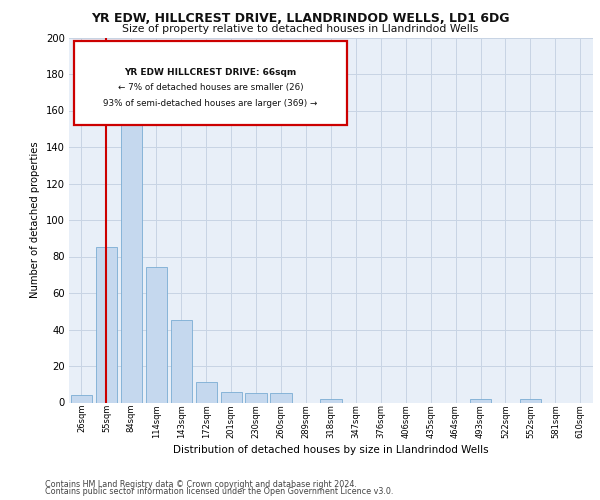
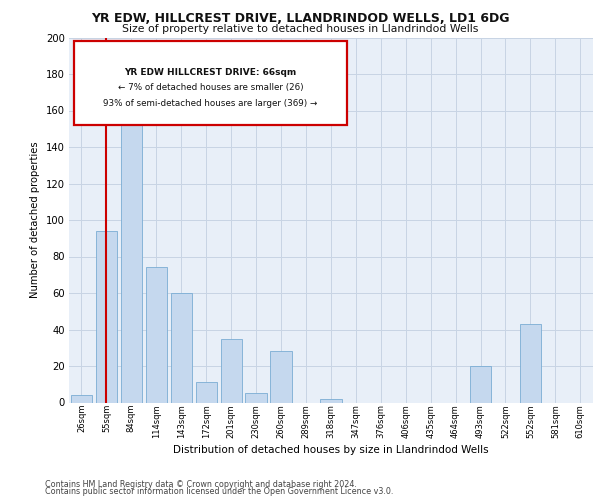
55sqm: 85 -> 94
143sqm: 45 -> 60
201sqm: 6 -> 35
260sqm: 5 -> 28
493sqm: 2 -> 20
552sqm: 2 -> 43
